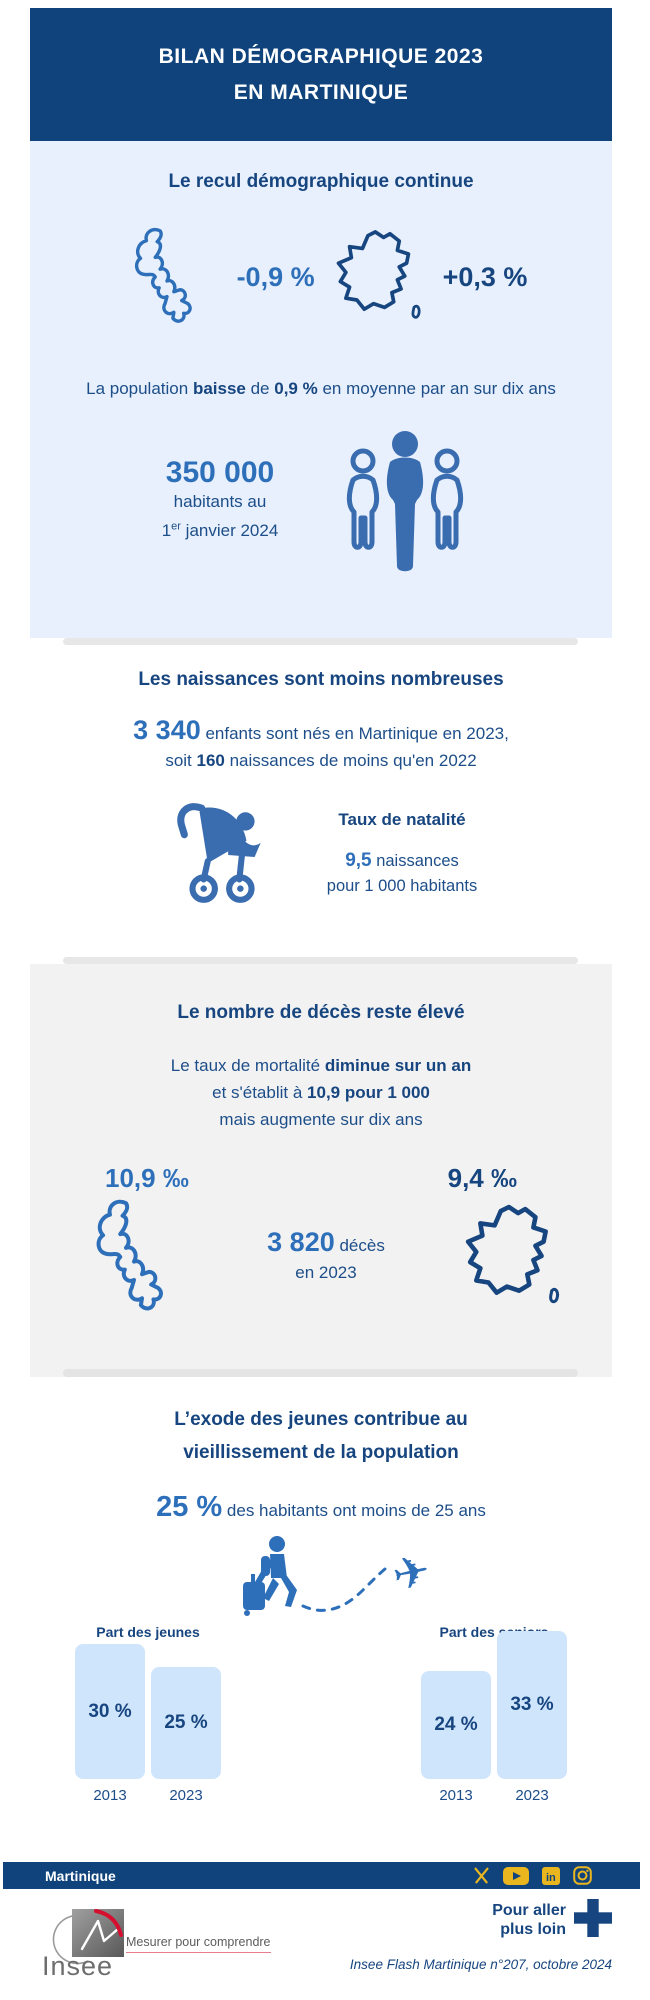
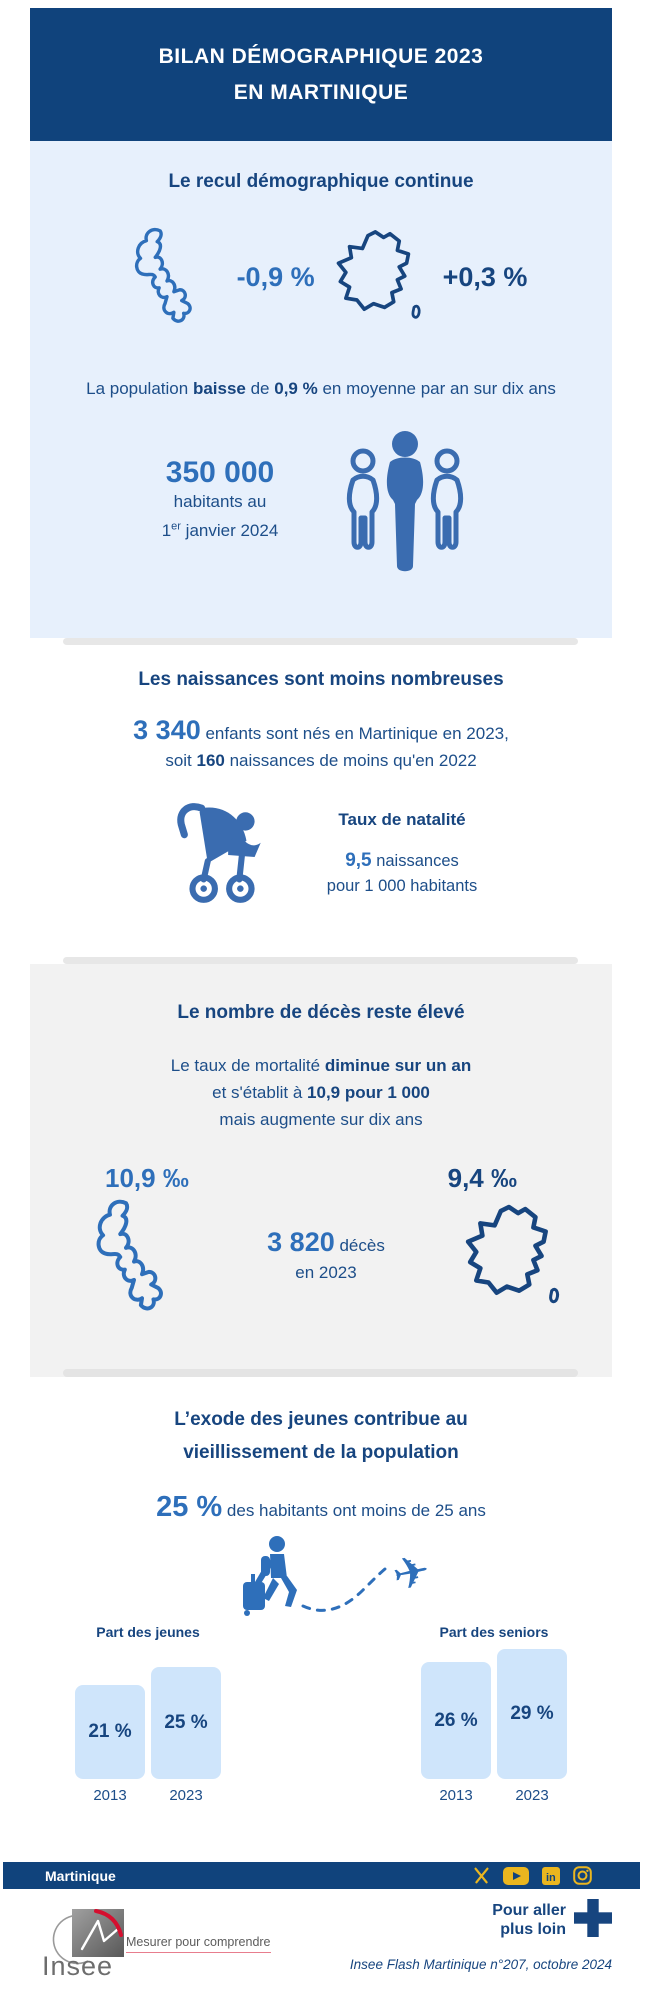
Part des jeunes/2013: 30 -> 21
Part des seniors/2013: 24 -> 26
Part des seniors/2023: 33 -> 29
